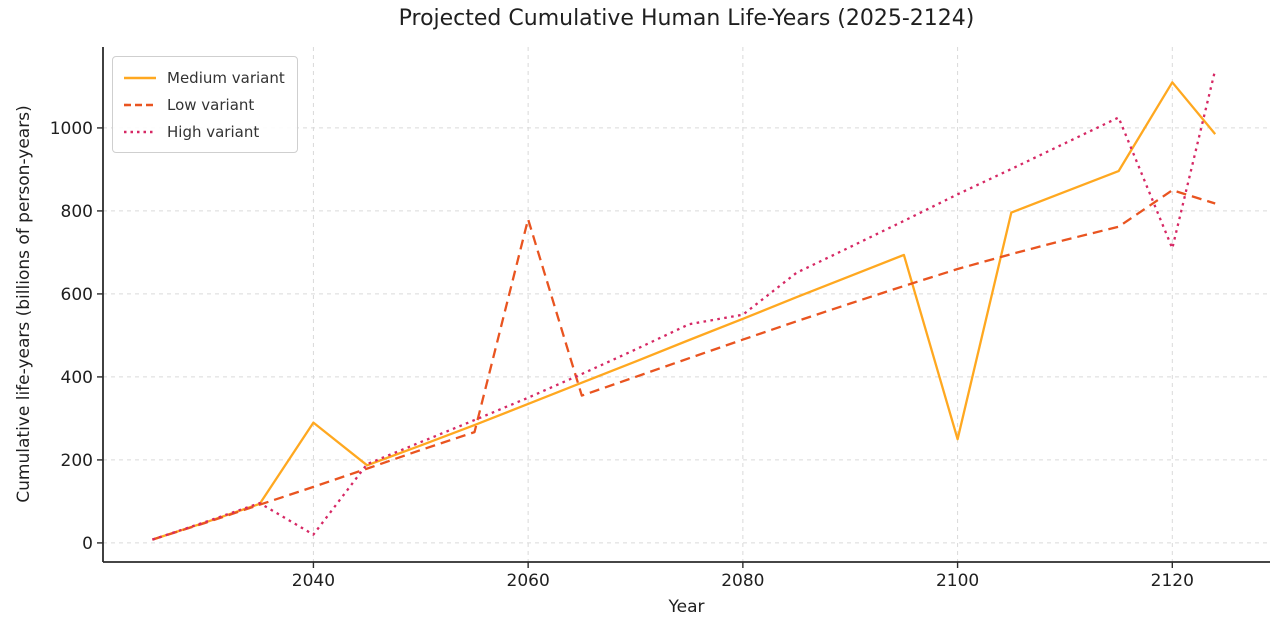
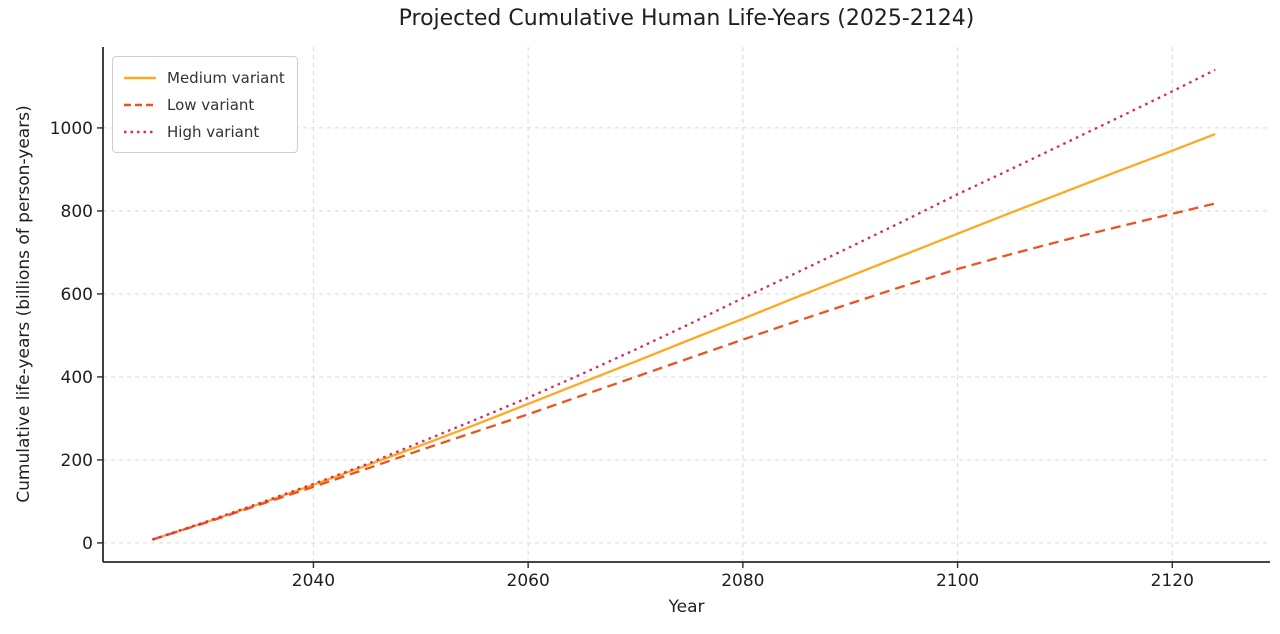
Medium variant/2040: 290 -> 140
High variant/2040: 20 -> 140
Low variant/2060: 780 -> 310
High variant/2080: 550 -> 590
Medium variant/2100: 250 -> 740
Medium variant/2120: 1110 -> 940
Low variant/2120: 850 -> 790
High variant/2120: 710 -> 1090
